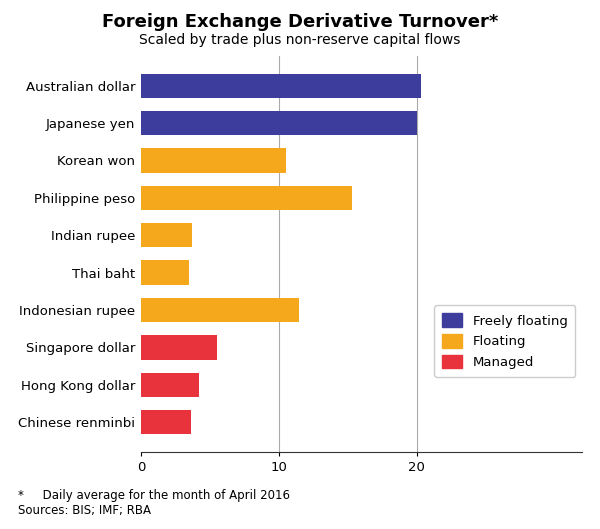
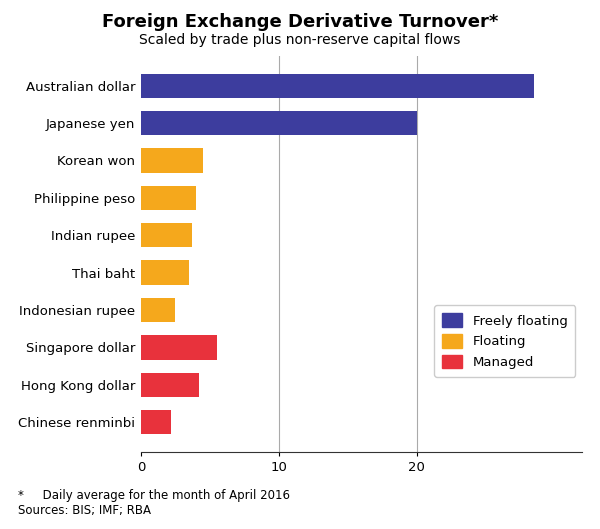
Australian dollar: 20.3 -> 28.5
Korean won: 10.5 -> 4.5
Philippine peso: 15.3 -> 4.0
Indonesian rupee: 11.5 -> 2.5
Chinese renminbi: 3.6 -> 2.2
